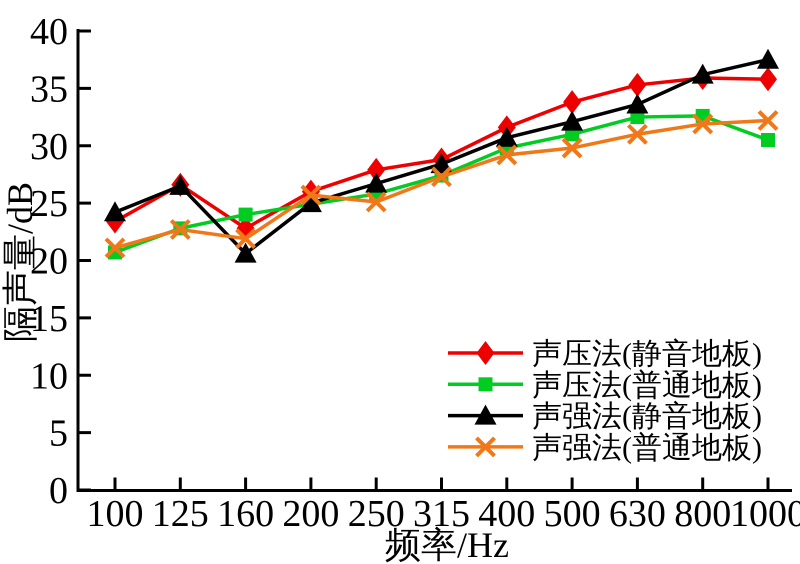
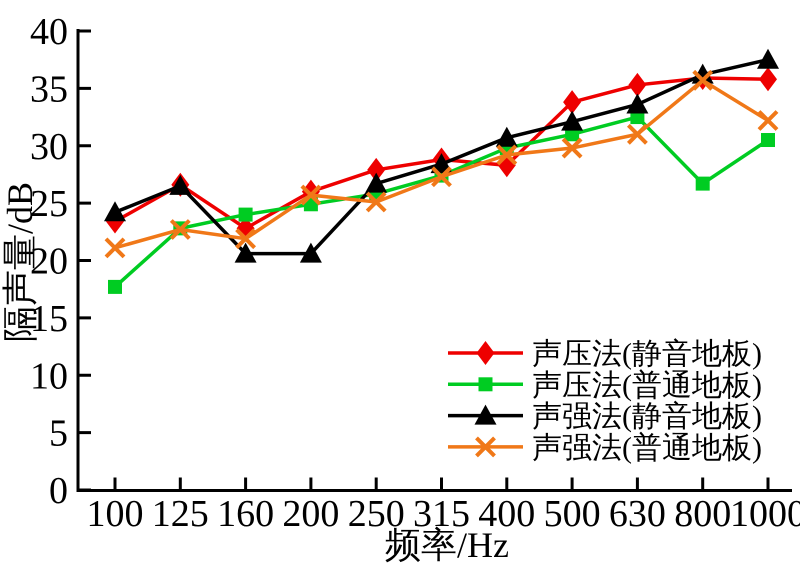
声压法(普通地板)/100: 20.7 -> 17.7
声强法(静音地板)/200: 25.0 -> 20.6
声压法(静音地板)/400: 31.6 -> 28.3
声压法(普通地板)/800: 32.6 -> 26.7
声强法(普通地板)/800: 31.9 -> 35.7
